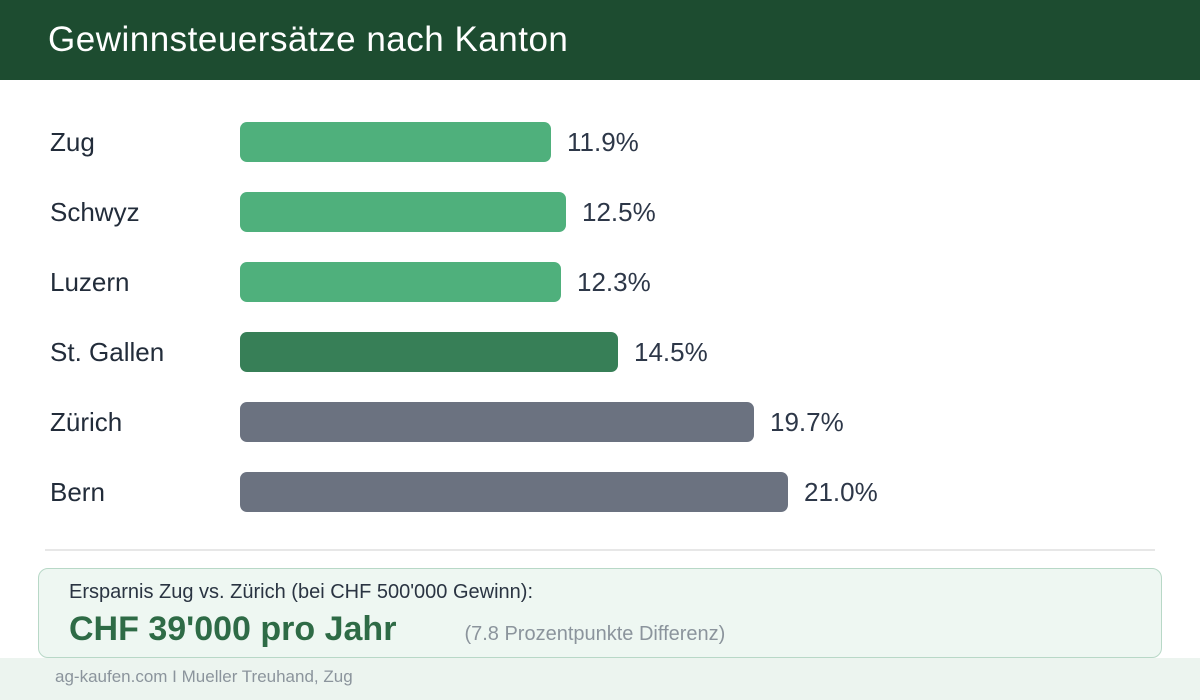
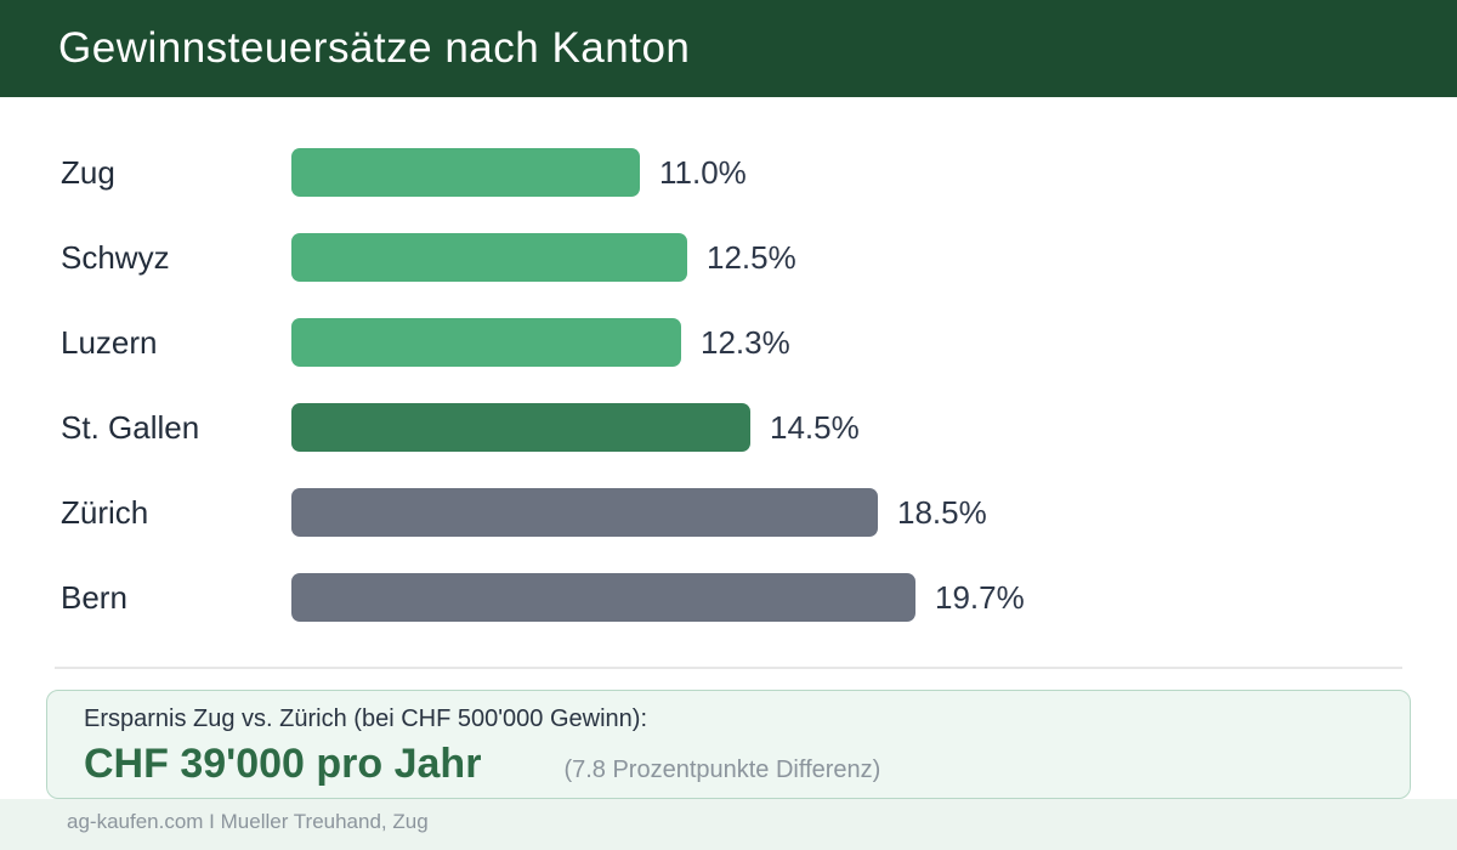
Zug: 11.9% -> 11.0%
Zürich: 19.7% -> 18.5%
Bern: 21.0% -> 19.7%
